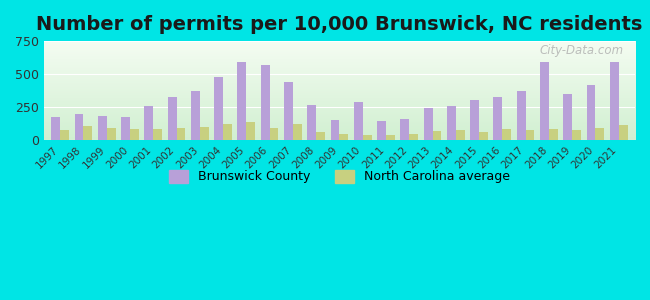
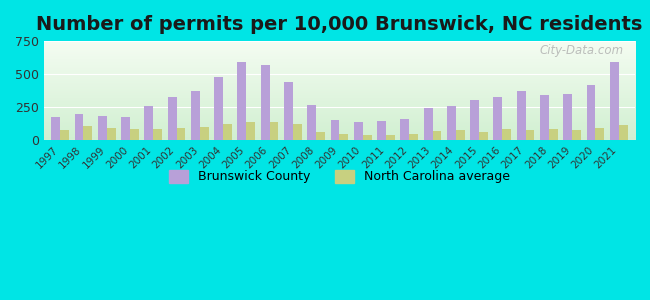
North Carolina average/2006: 90 -> 140
Brunswick County/2010: 290 -> 140
Brunswick County/2018: 590 -> 340
